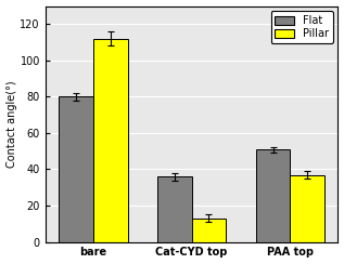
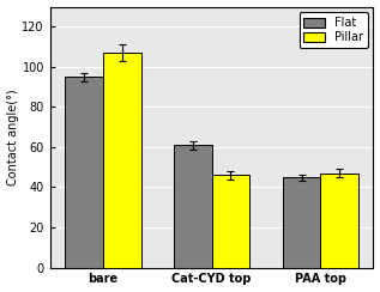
Flat/bare: 80 -> 95
Pillar/bare: 112 -> 107
Flat/Cat-CYD top: 36 -> 61
Pillar/Cat-CYD top: 13 -> 46
Flat/PAA top: 51 -> 45
Pillar/PAA top: 37 -> 47
